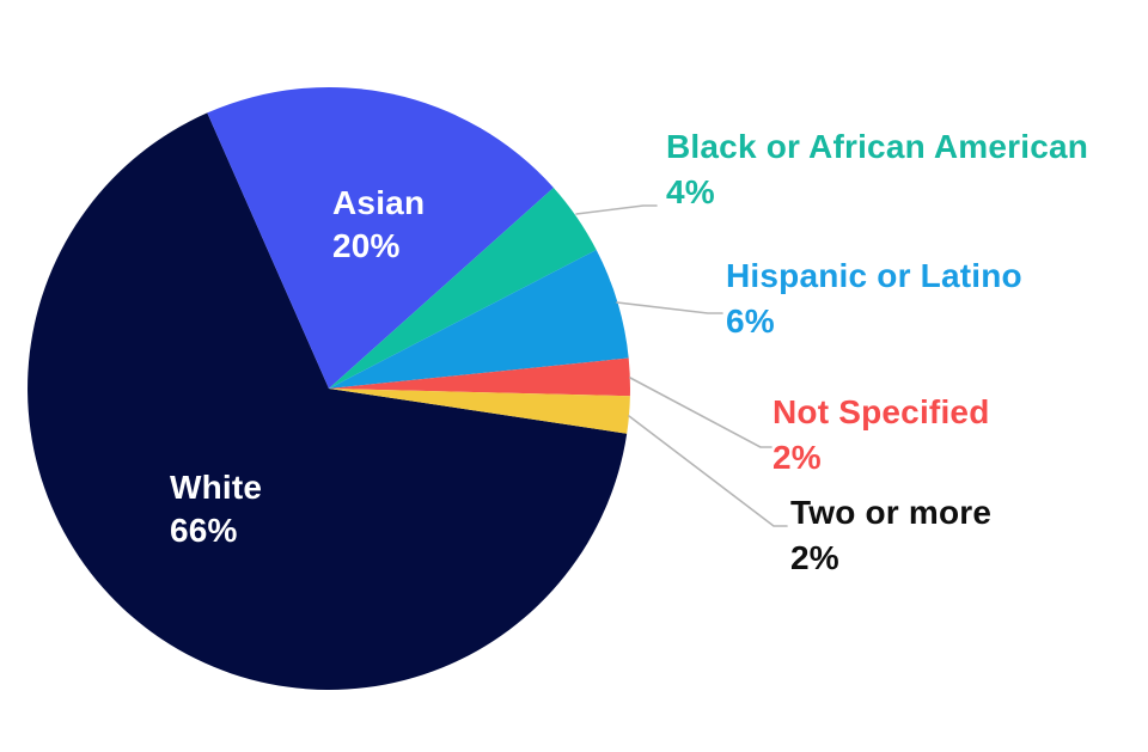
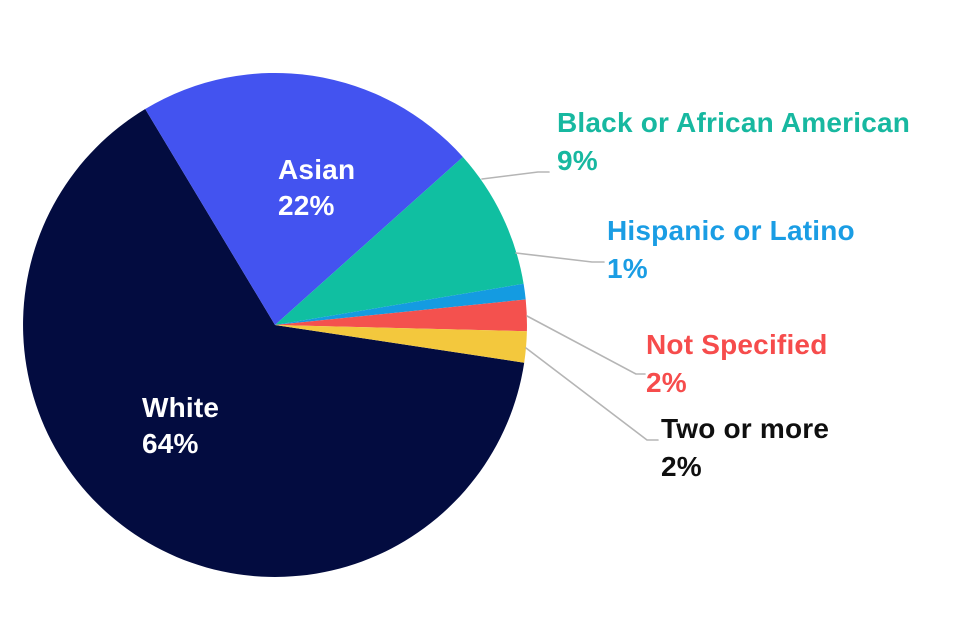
White: 66% -> 64%
Asian: 20% -> 22%
Black or African American: 4% -> 9%
Hispanic or Latino: 6% -> 1%
